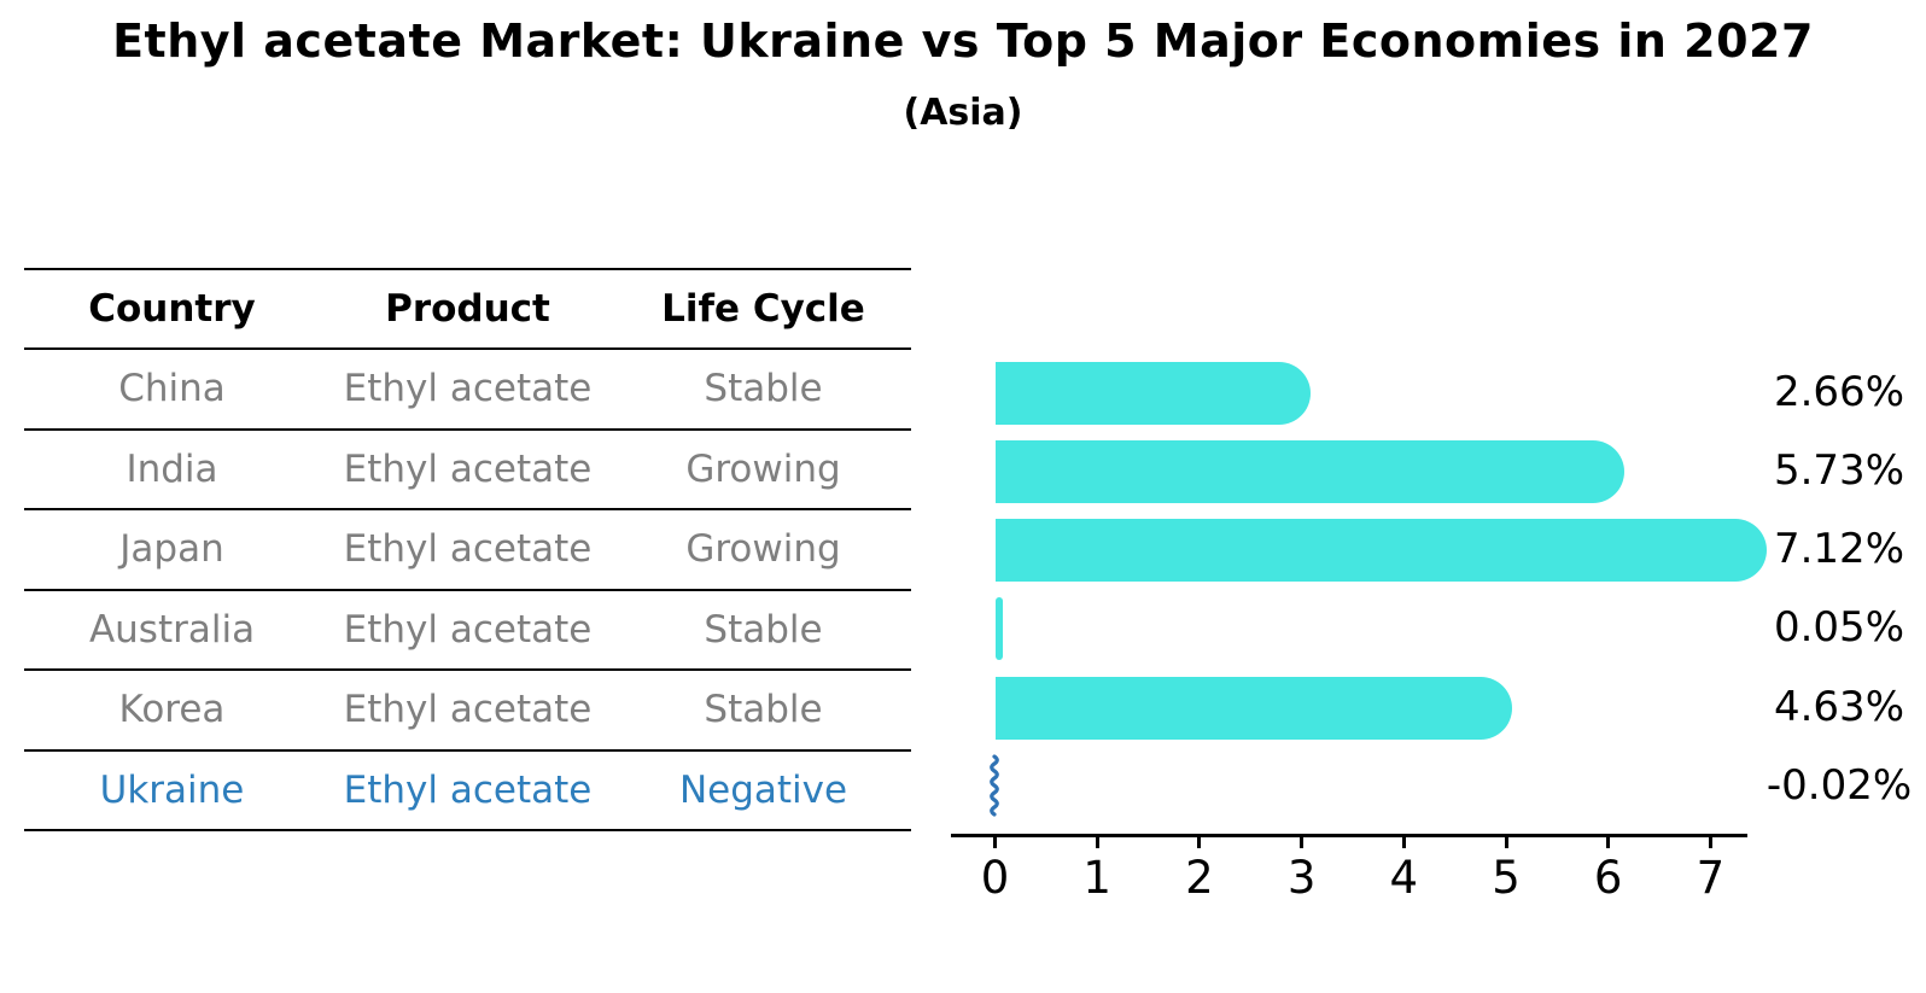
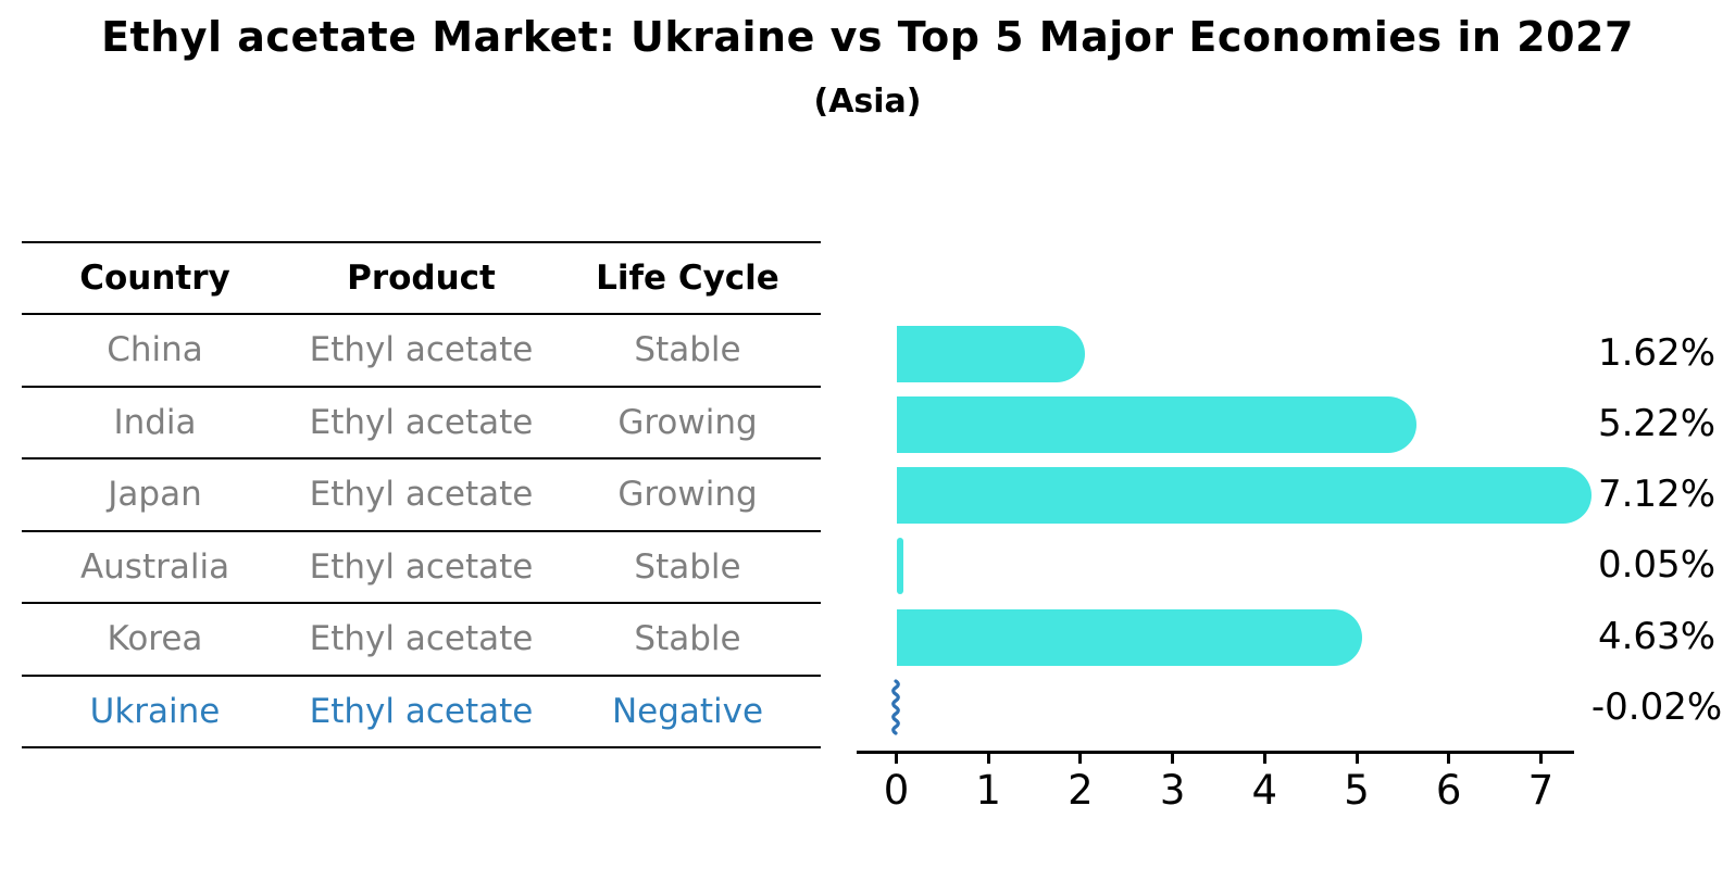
China: 2.66% -> 1.62%
India: 5.73% -> 5.22%
